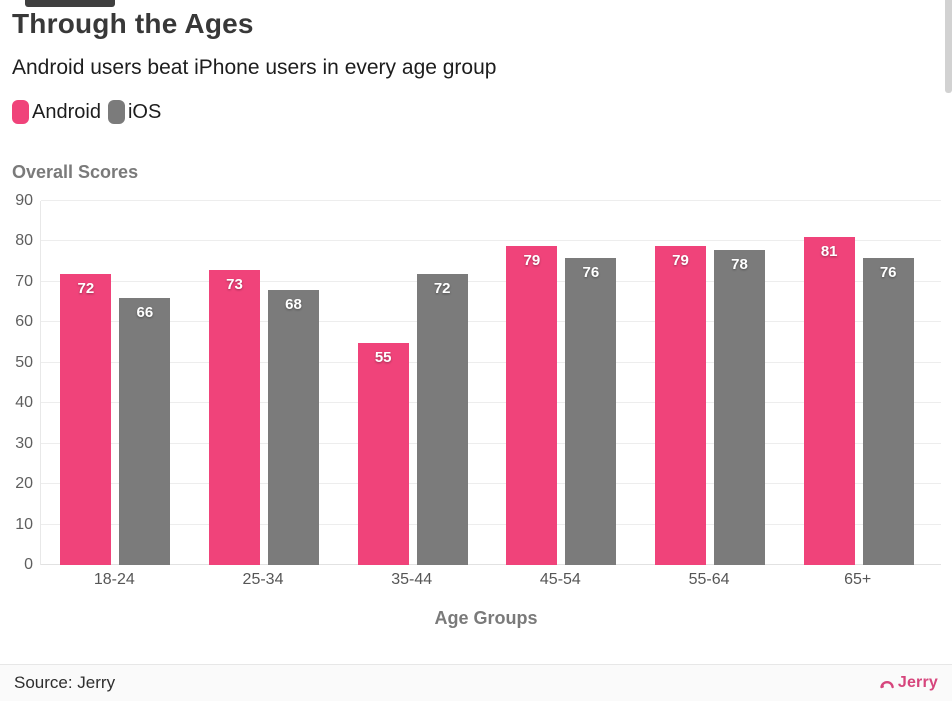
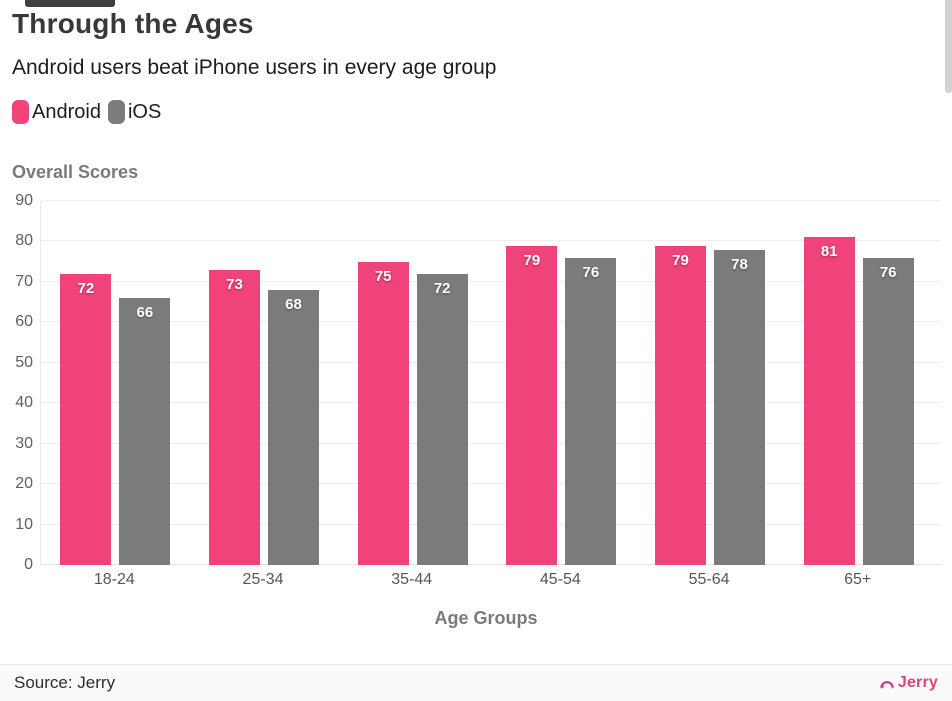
Android/35-44: 55 -> 75
